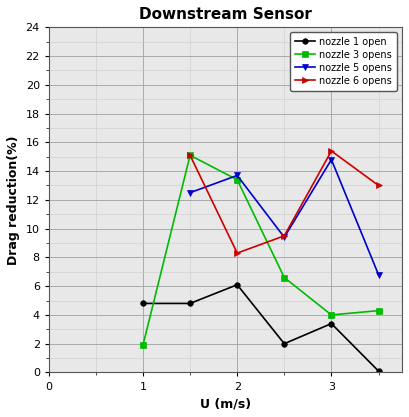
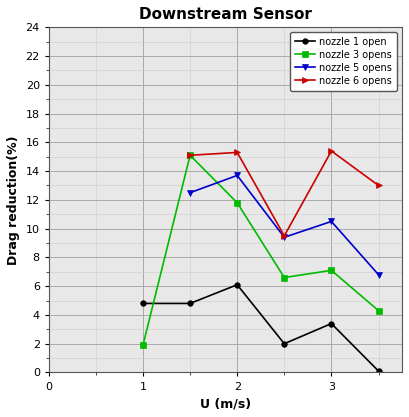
nozzle 3 opens/2: 13.4 -> 11.8
nozzle 6 opens/2: 8.3 -> 15.3
nozzle 3 opens/3: 4.0 -> 7.1
nozzle 5 opens/3: 14.8 -> 10.5
